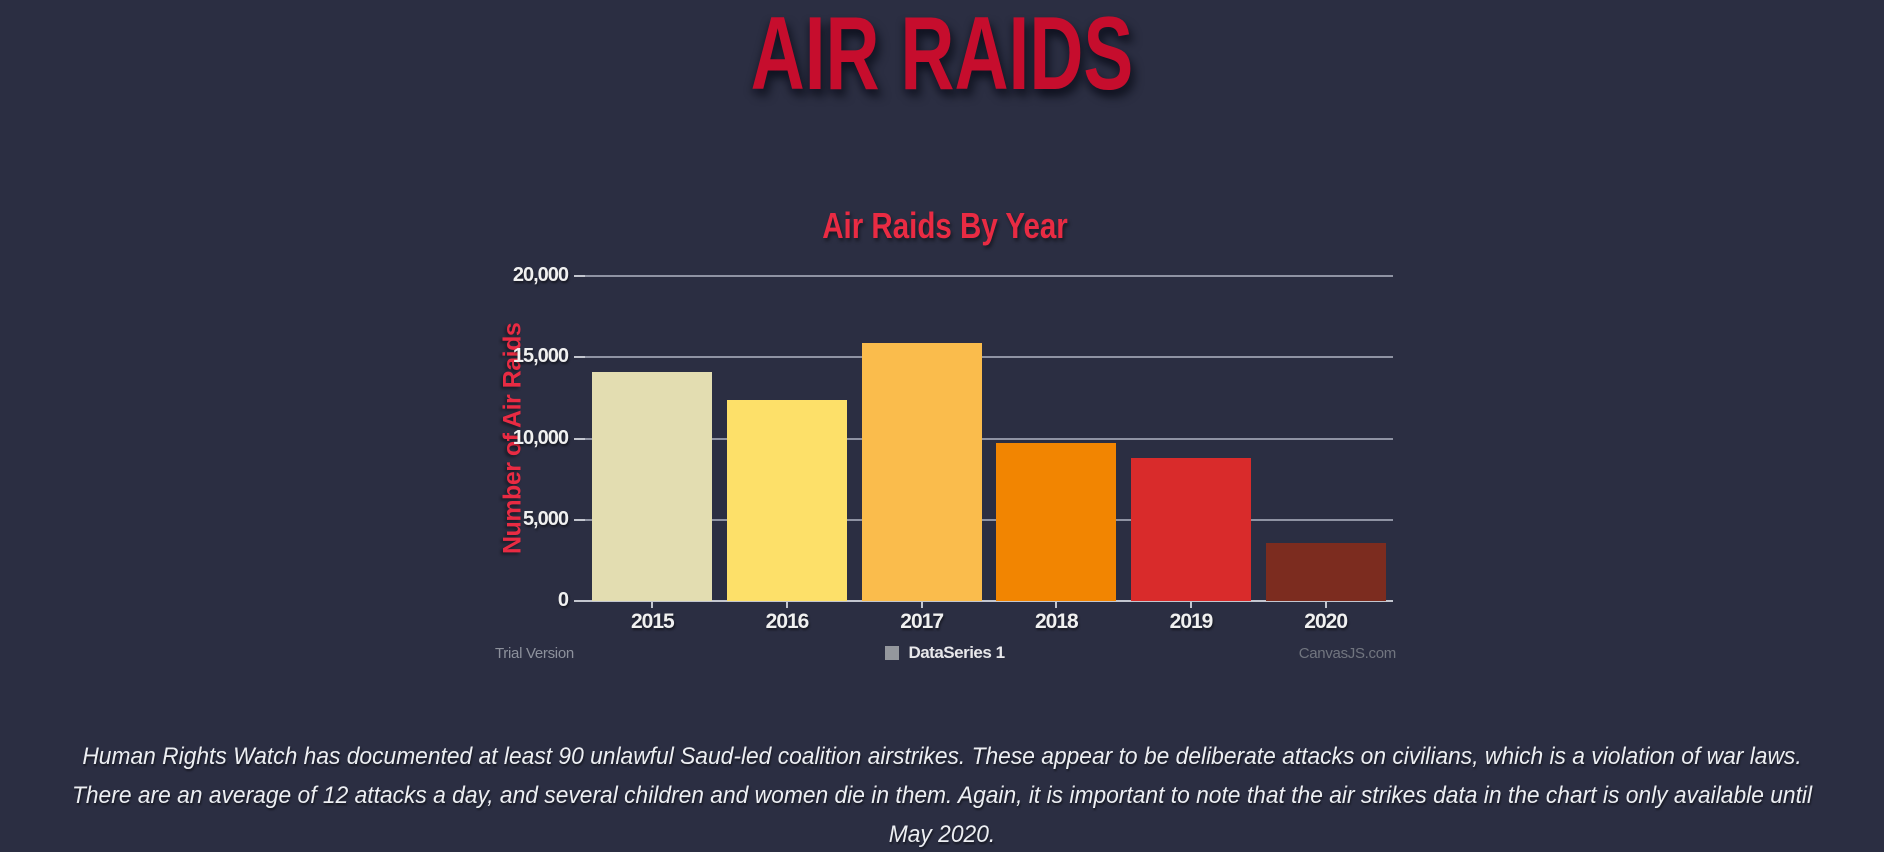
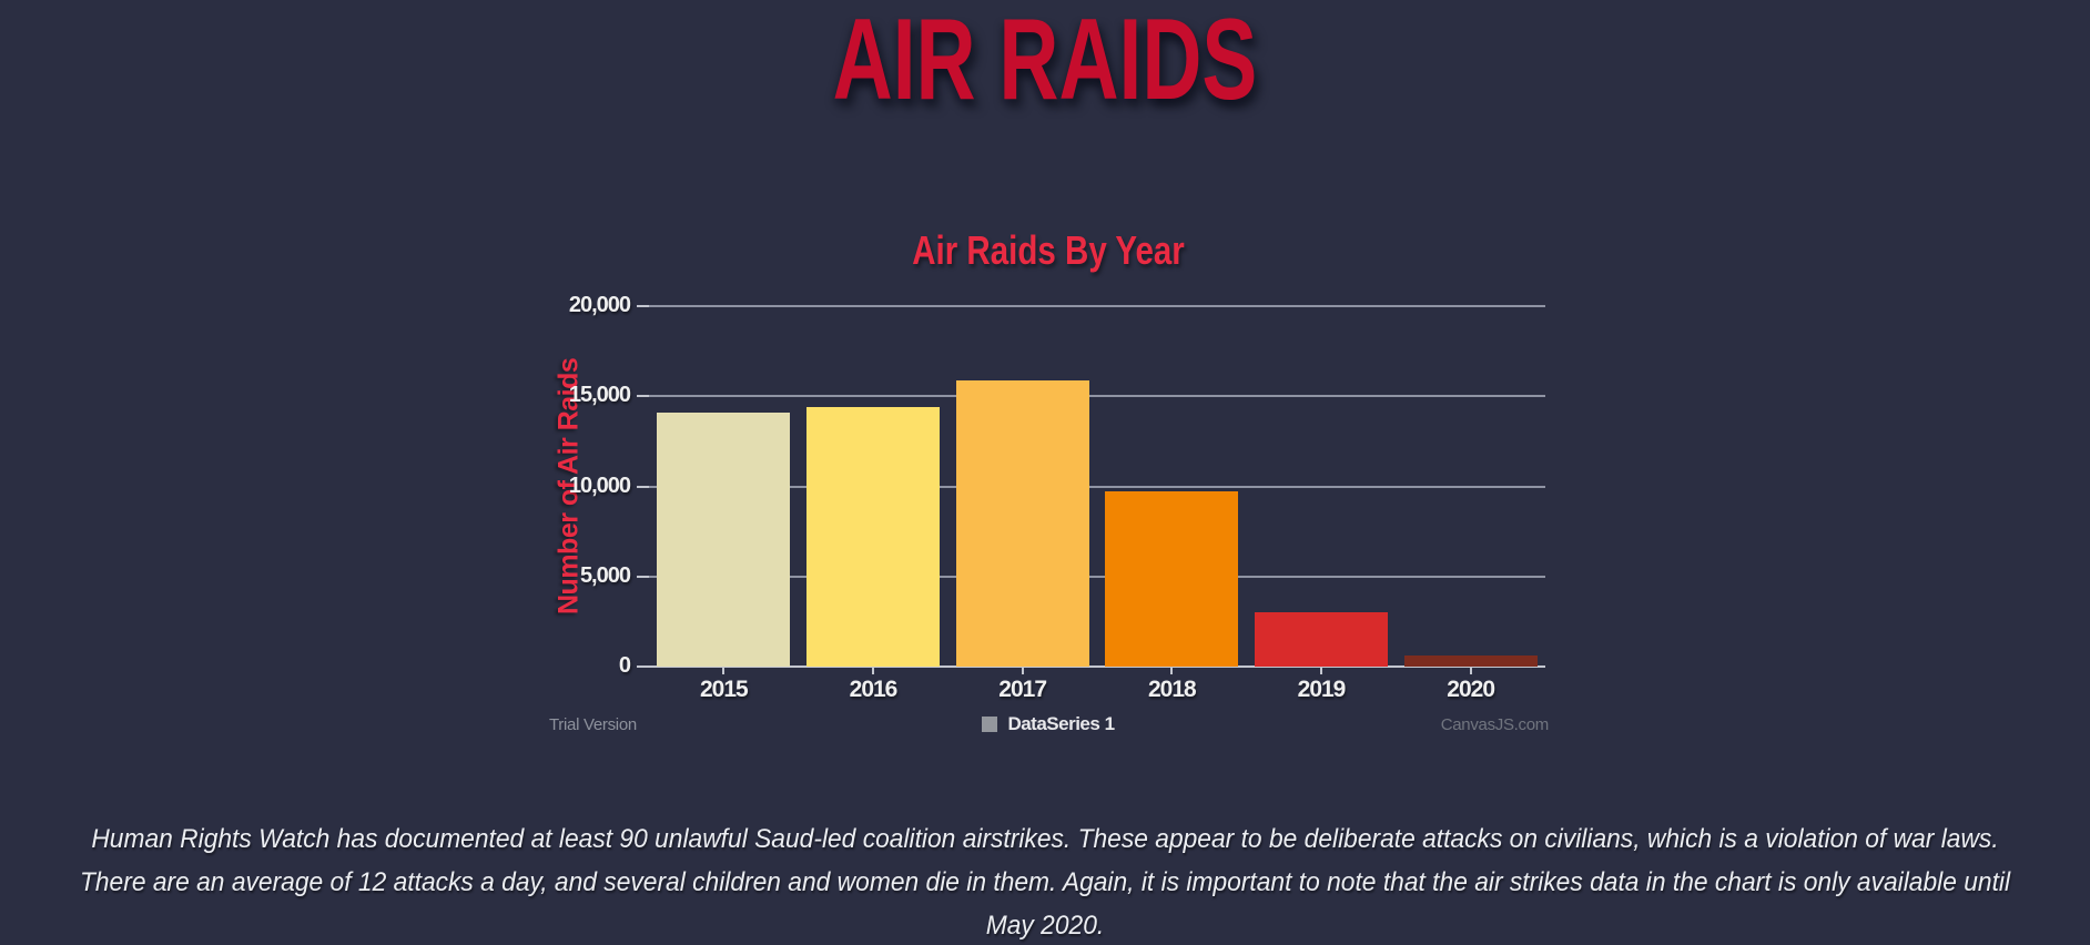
2016: 12400 -> 14400
2019: 8800 -> 3000
2020: 3600 -> 600
